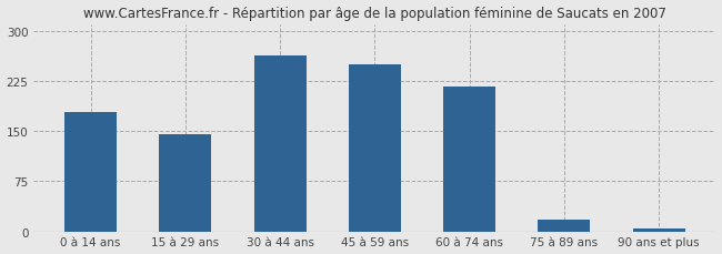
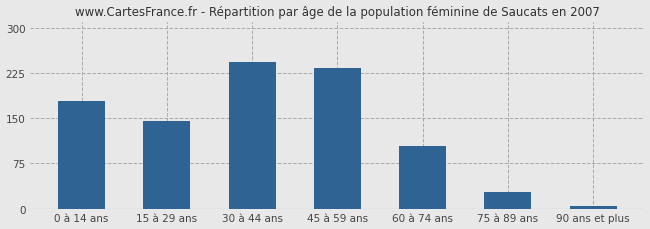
30 à 44 ans: 262 -> 243
45 à 59 ans: 250 -> 233
60 à 74 ans: 216 -> 103
75 à 89 ans: 18 -> 28
